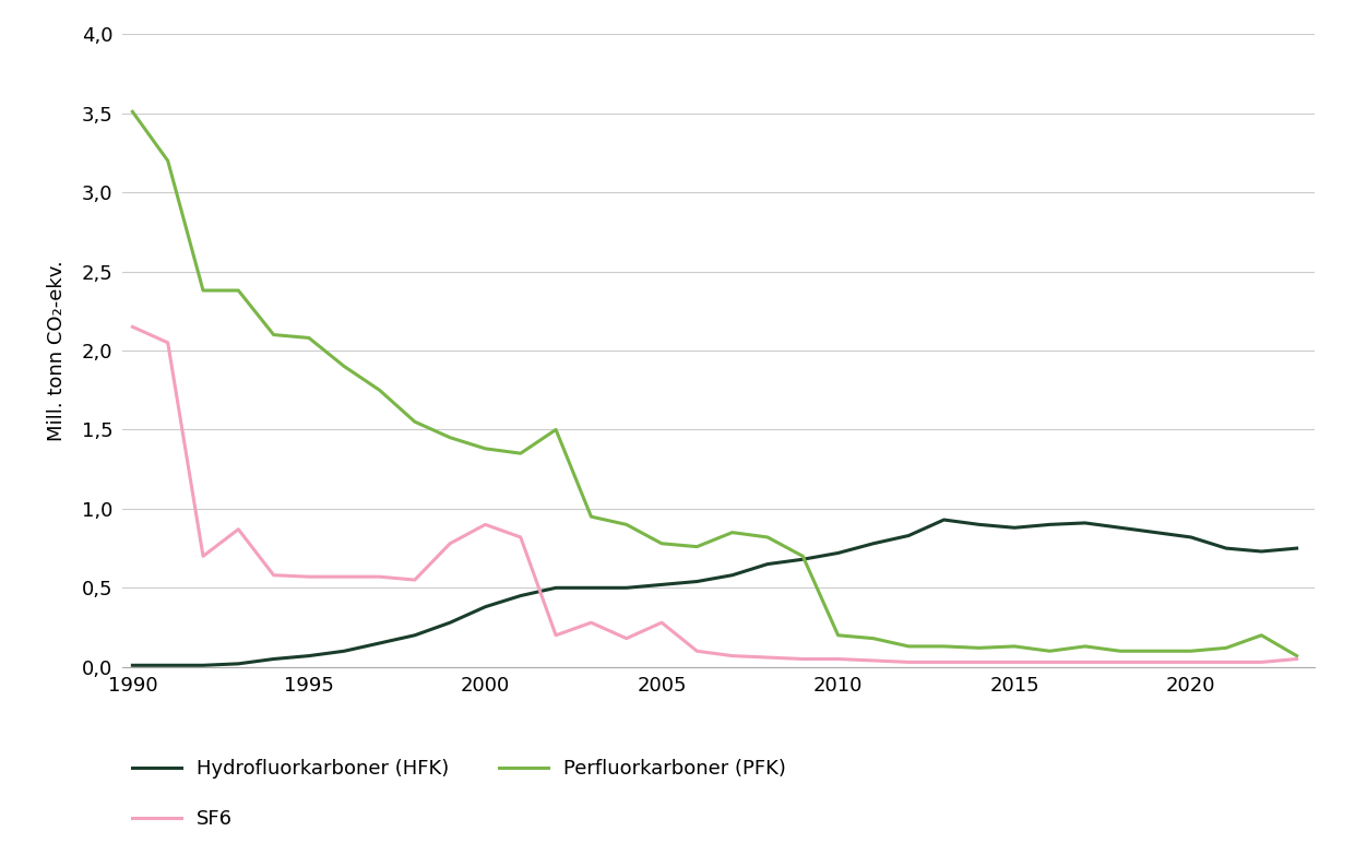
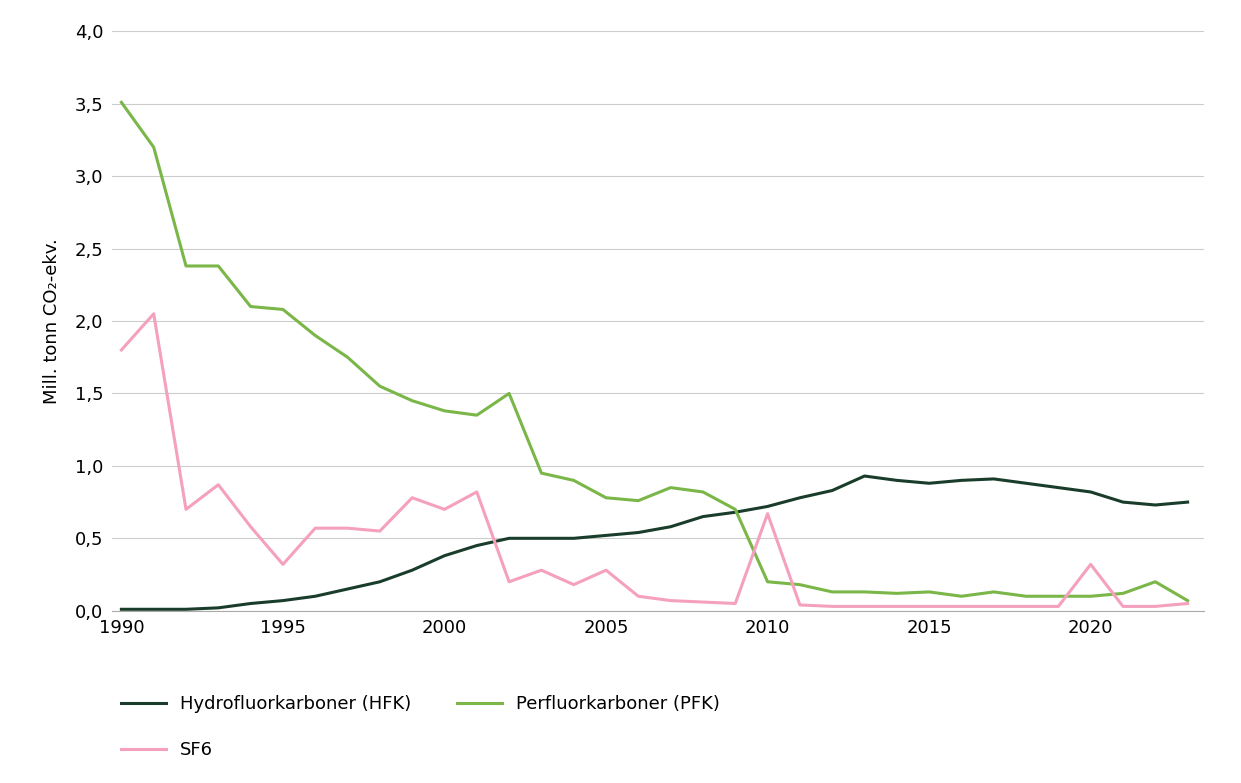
SF6/1990: 2,15 -> 1,80
SF6/1995: 0,57 -> 0,32
SF6/2000: 0,90 -> 0,70
SF6/2010: 0,05 -> 0,67
SF6/2020: 0,03 -> 0,32
